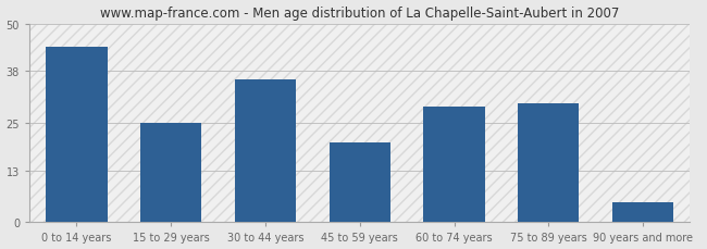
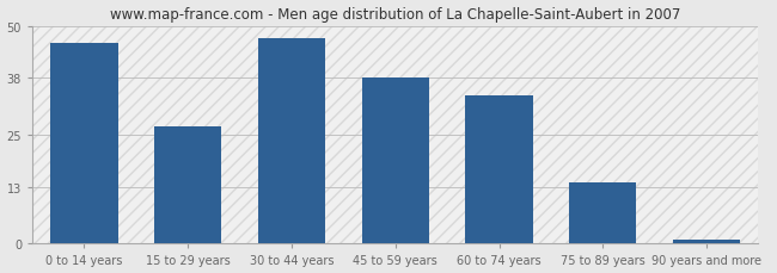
0 to 14 years: 44 -> 46
15 to 29 years: 25 -> 27
30 to 44 years: 36 -> 47
45 to 59 years: 20 -> 38
60 to 74 years: 29 -> 34
75 to 89 years: 30 -> 14
90 years and more: 5 -> 1
